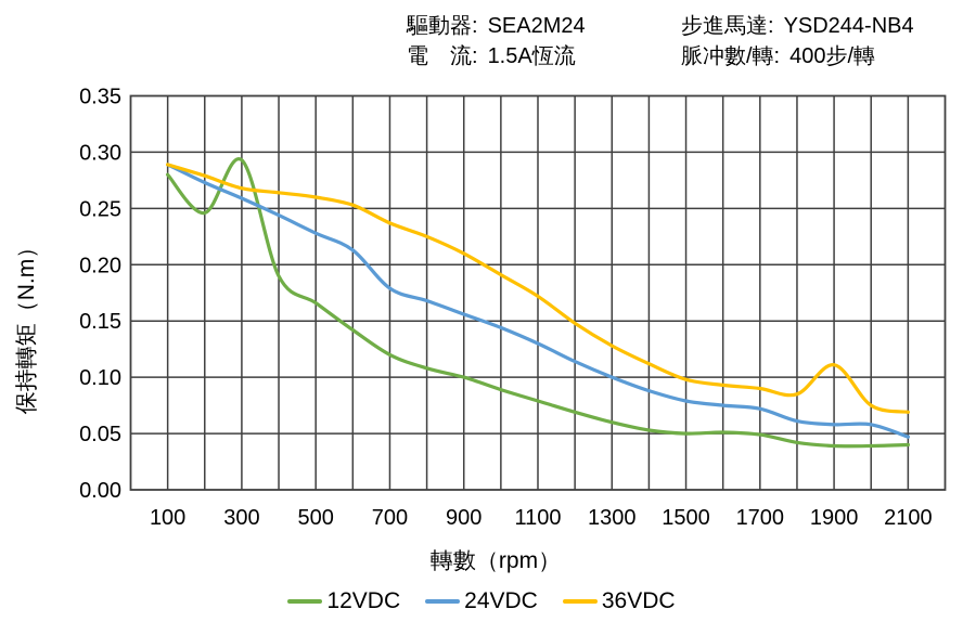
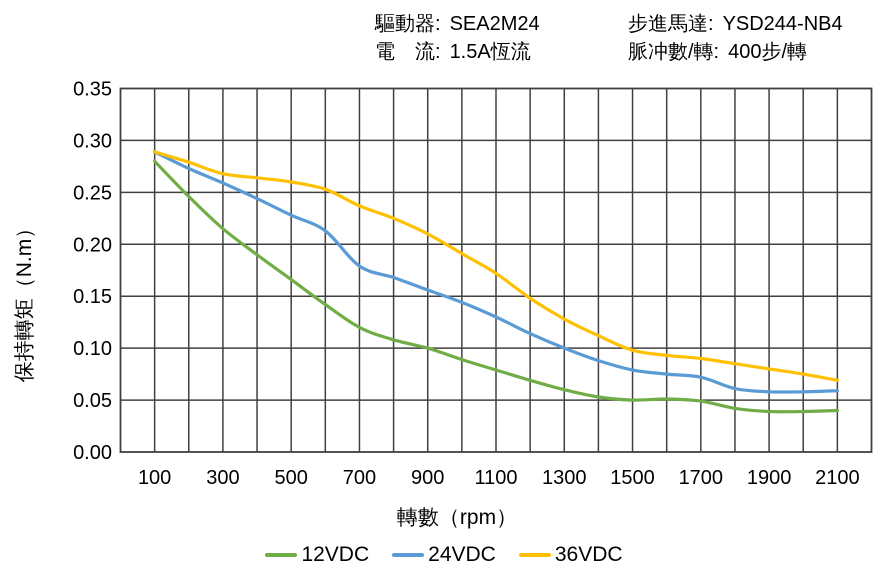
12VDC/300: 0.293 -> 0.215
36VDC/1900: 0.111 -> 0.080
24VDC/2100: 0.047 -> 0.059
